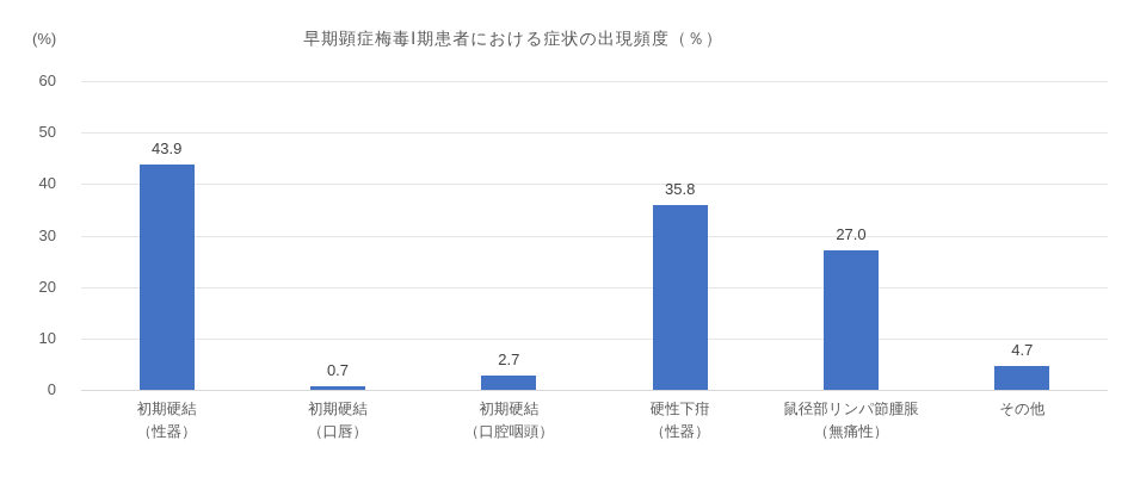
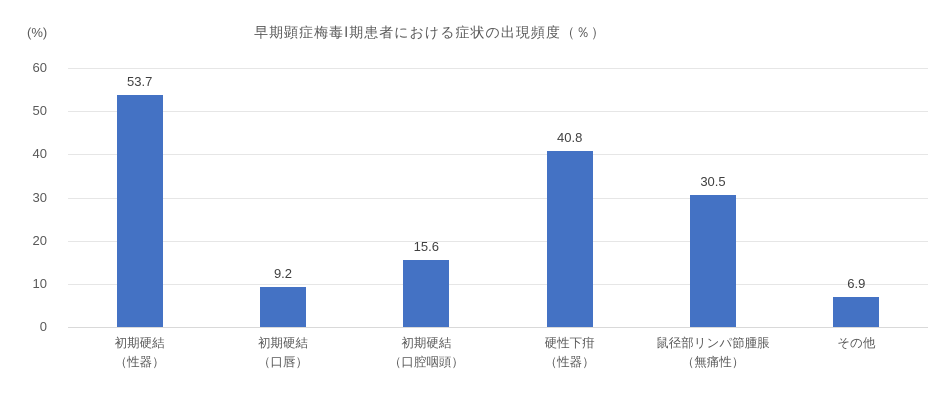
初期硬結 （性器）: 43.9 -> 53.7
初期硬結 （口唇）: 0.7 -> 9.2
初期硬結 （口腔咽頭）: 2.7 -> 15.6
硬性下疳 （性器）: 35.8 -> 40.8
鼠径部リンパ節腫脹 （無痛性）: 27.0 -> 30.5
その他: 4.7 -> 6.9
